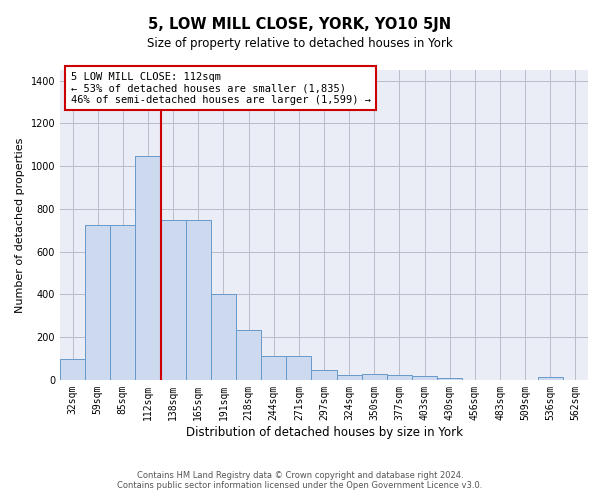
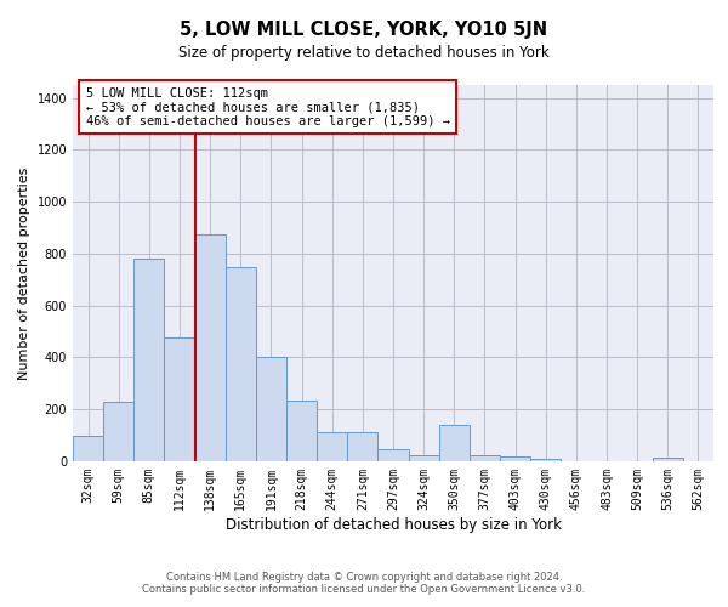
59sqm: 725 -> 230
85sqm: 725 -> 780
112sqm: 1050 -> 475
138sqm: 750 -> 875
350sqm: 30 -> 140
